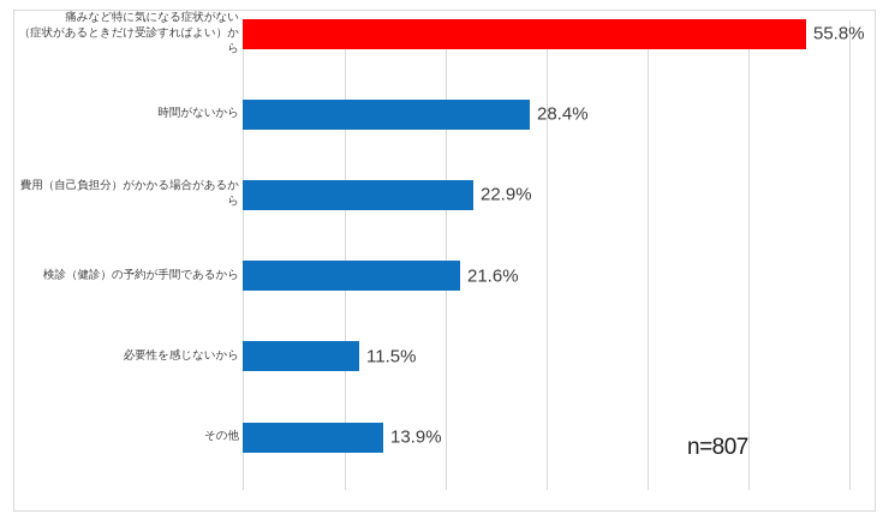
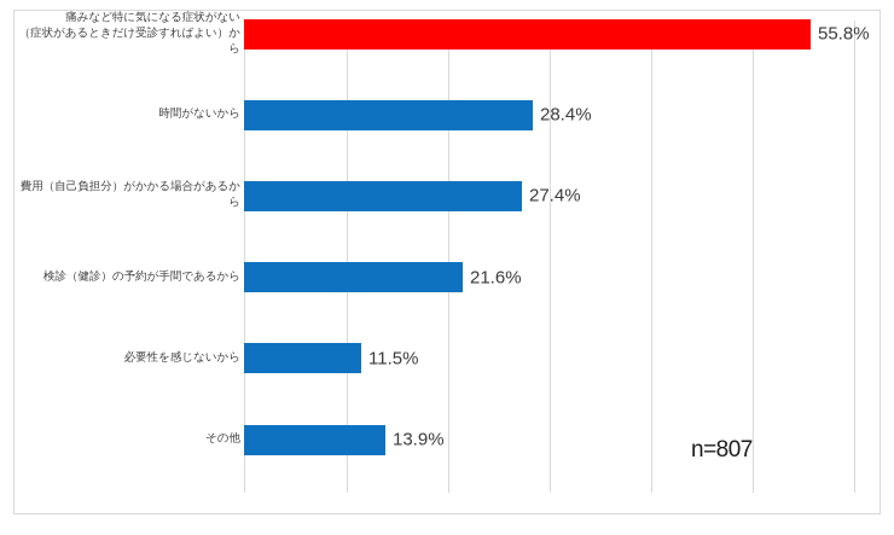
費用（自己負担分）がかかる場合があるから: 22.9% -> 27.4%
